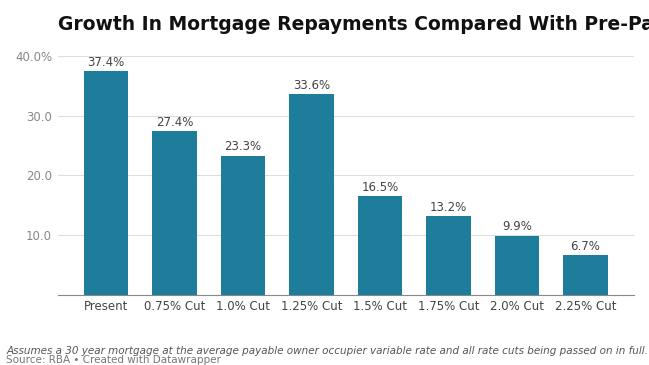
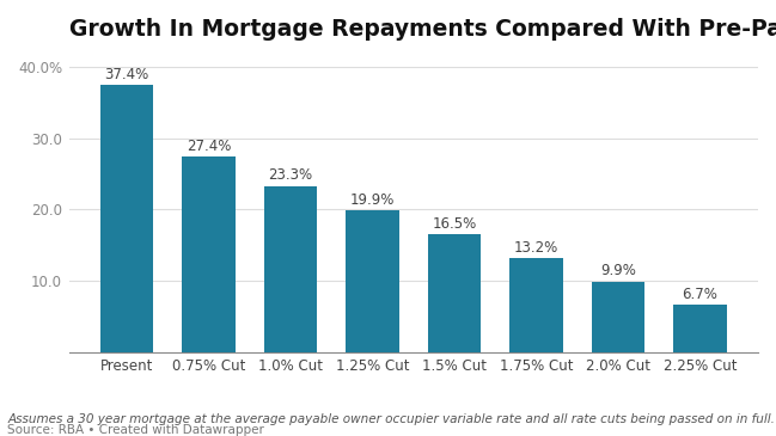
1.25% Cut: 33.6% -> 19.9%
